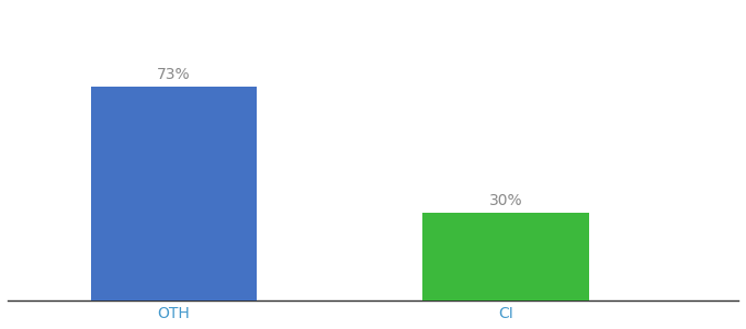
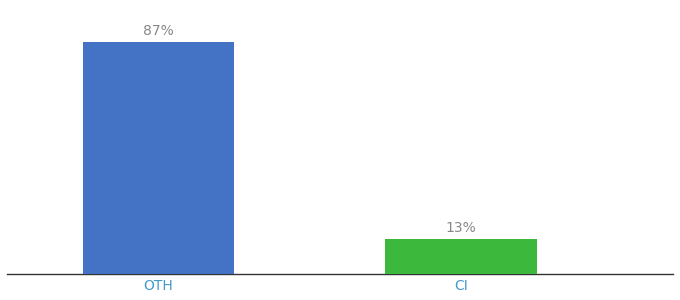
OTH: 73% -> 87%
CI: 30% -> 13%
